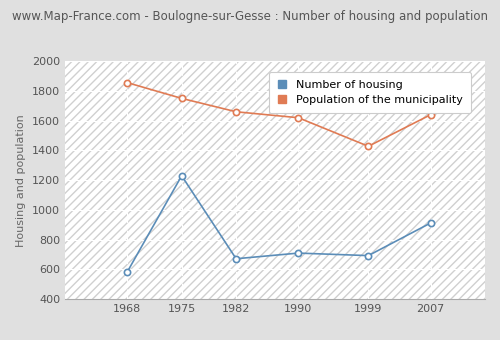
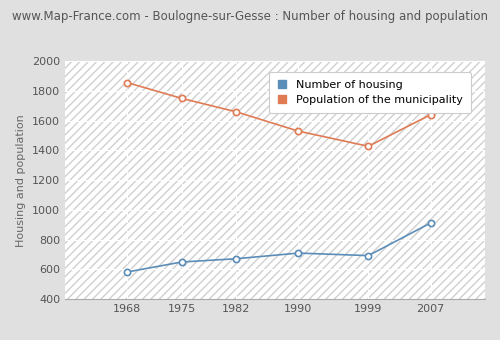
Number of housing/1975: 1230 -> 650
Population of the municipality/1990: 1620 -> 1530
